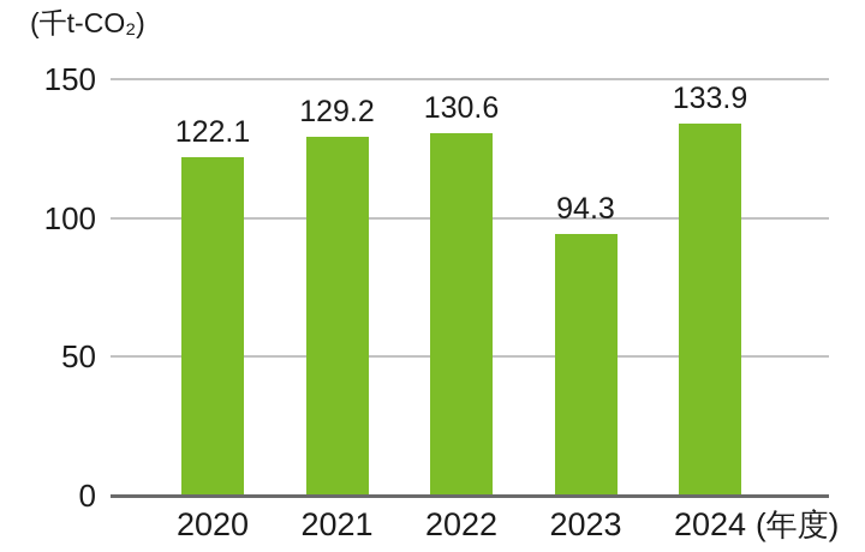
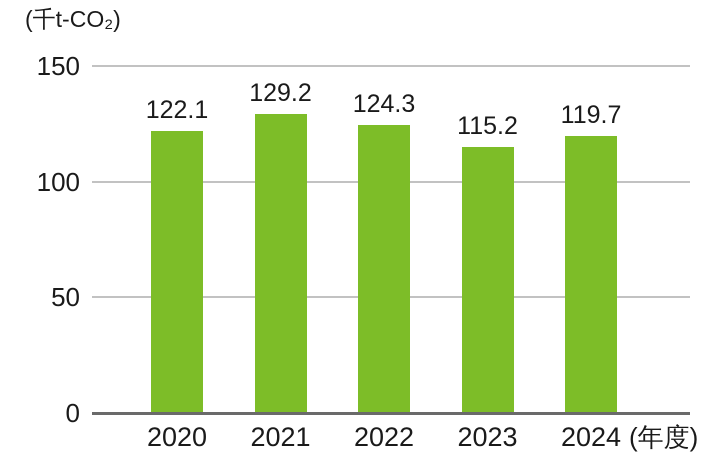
2022: 130.6 -> 124.3
2023: 94.3 -> 115.2
2024: 133.9 -> 119.7
